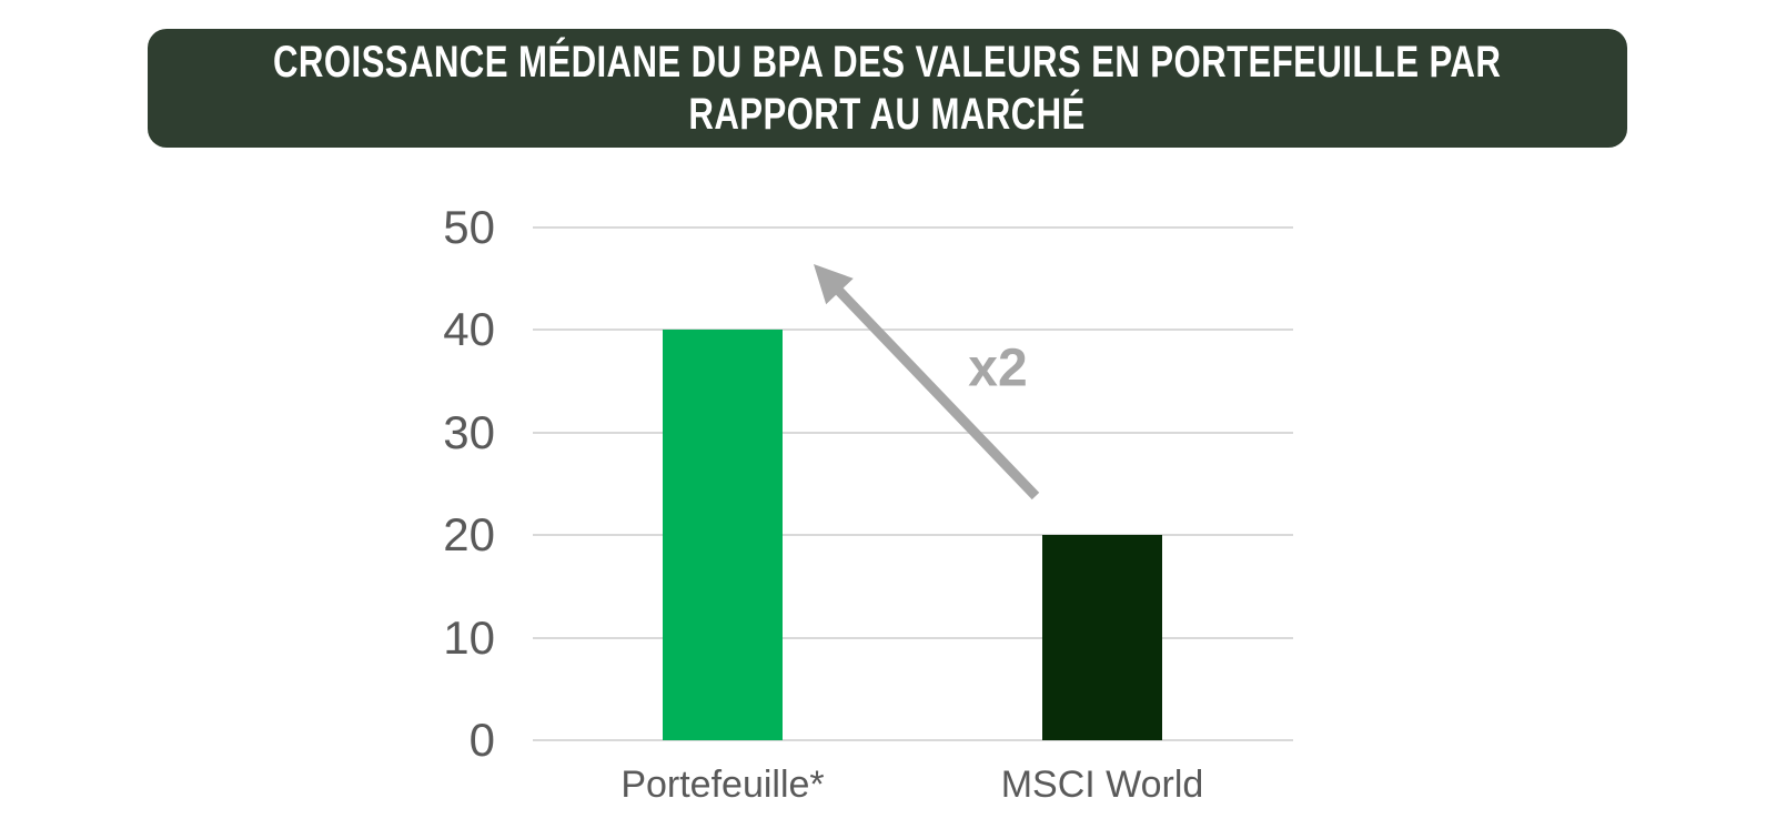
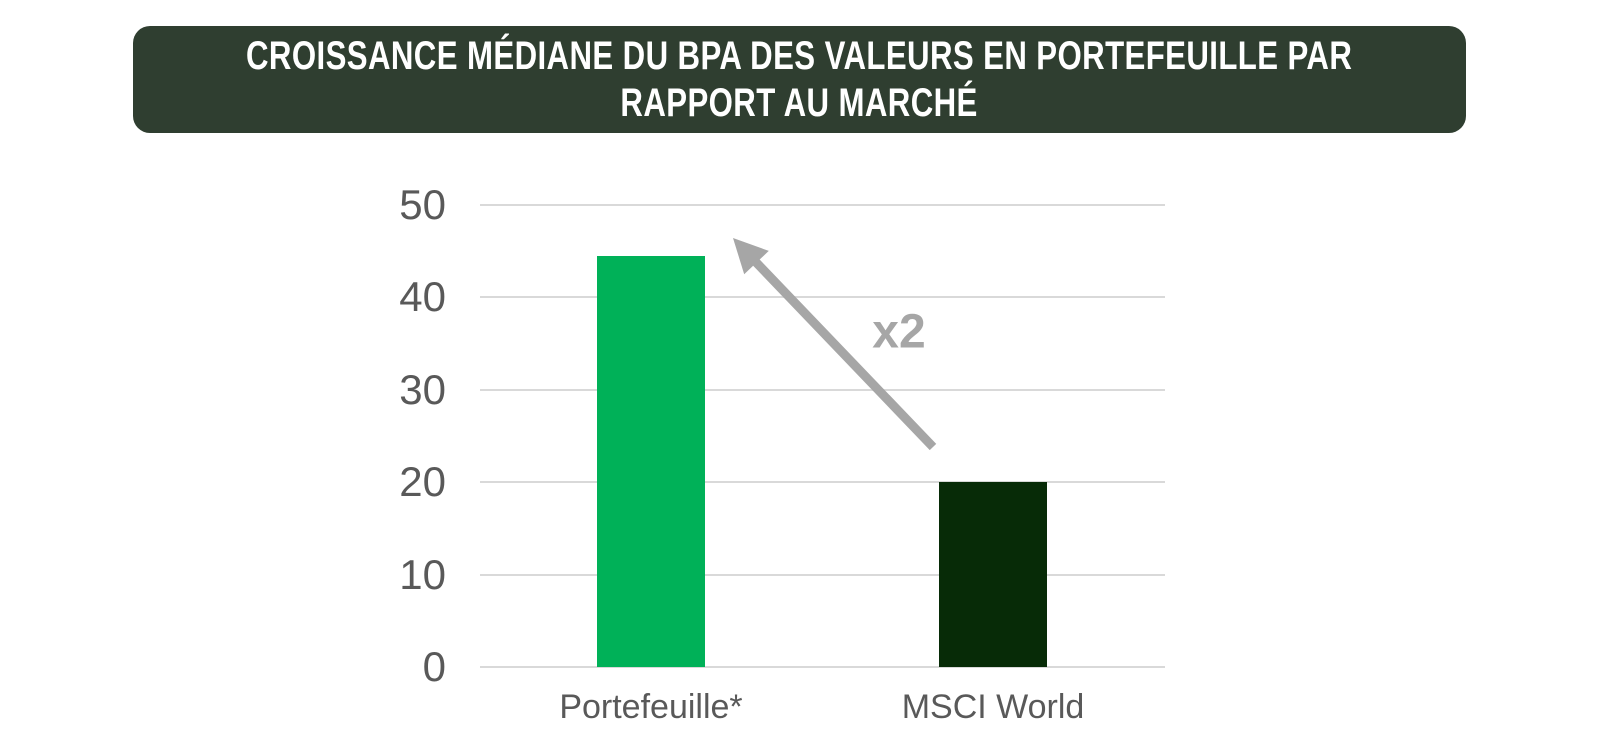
Portefeuille*: 40 -> 44
